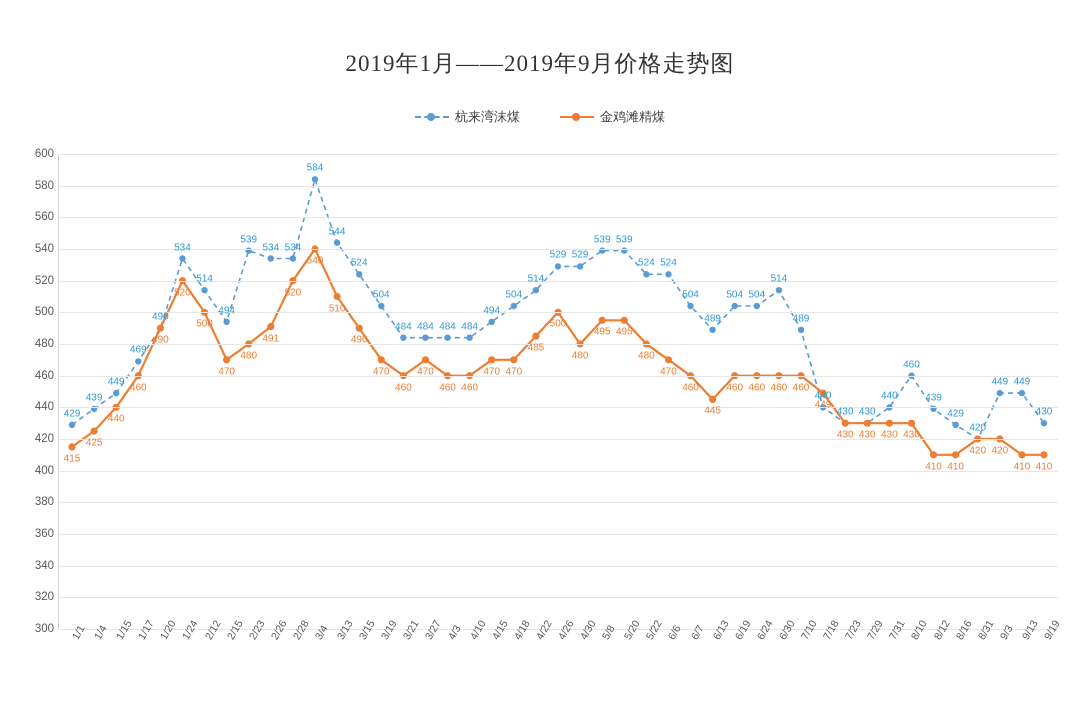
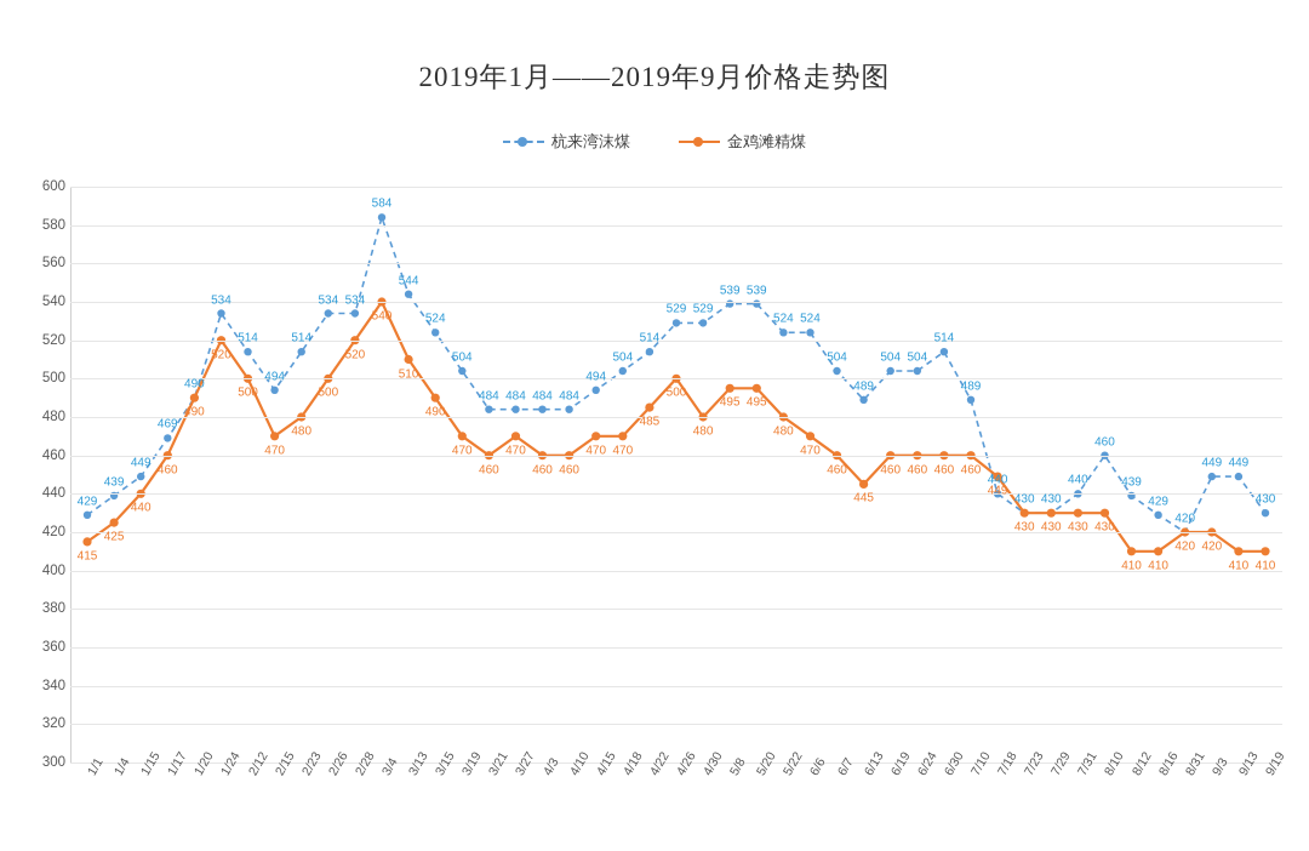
杭来湾沫煤/2/23: 539 -> 514
金鸡滩精煤/2/26: 491 -> 500
